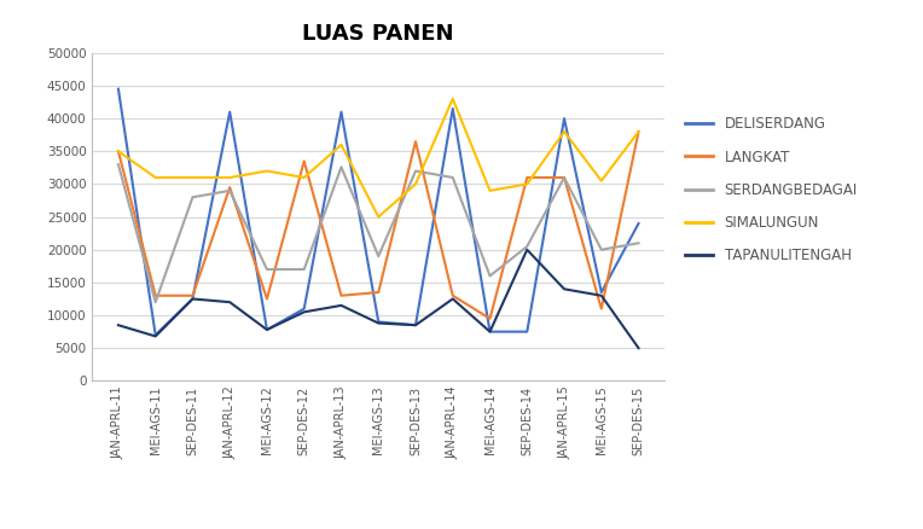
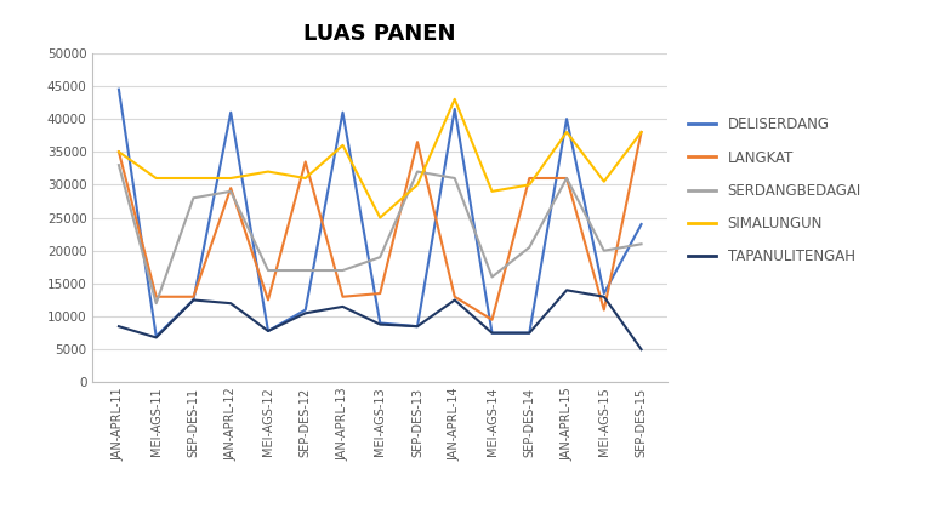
SERDANGBEDAGAI/JAN-APRL-13: 32600 -> 17000
TAPANULITENGAH/SEP-DES-14: 20000 -> 7500
